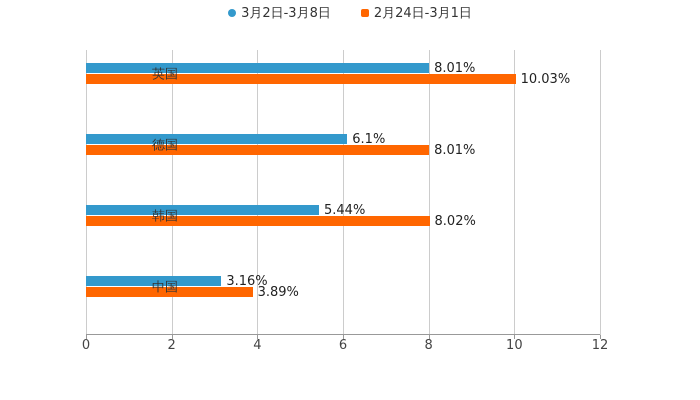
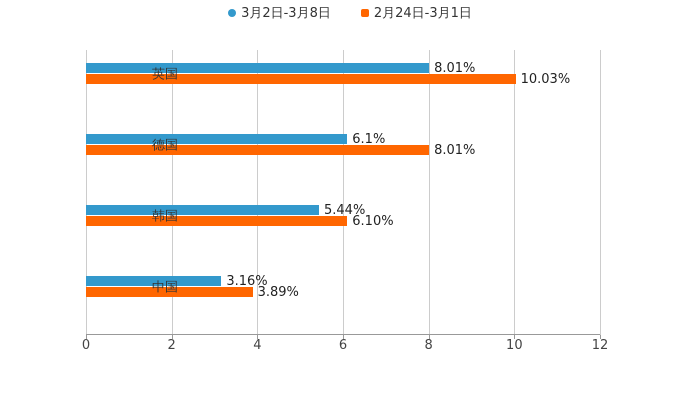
2月24日-3月1日/韩国: 8.02% -> 6.10%
